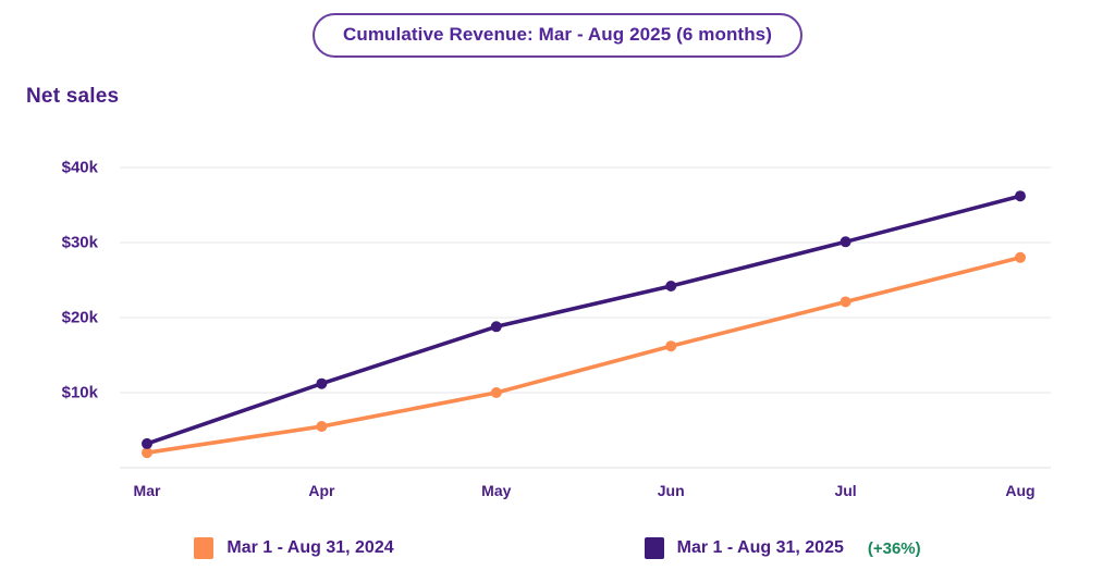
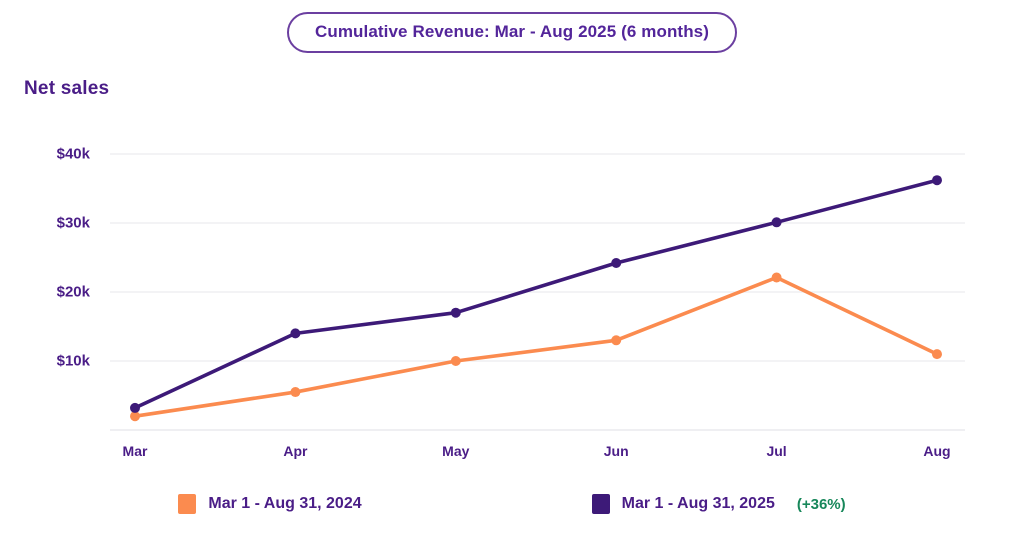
Mar 1 - Aug 31, 2025/Apr: $11k -> $14k
Mar 1 - Aug 31, 2025/May: $19k -> $17k
Mar 1 - Aug 31, 2024/Jun: $16k -> $13k
Mar 1 - Aug 31, 2024/Aug: $28k -> $11k
